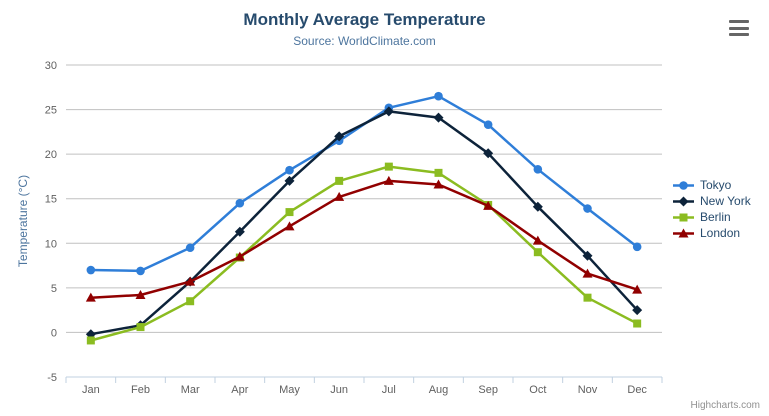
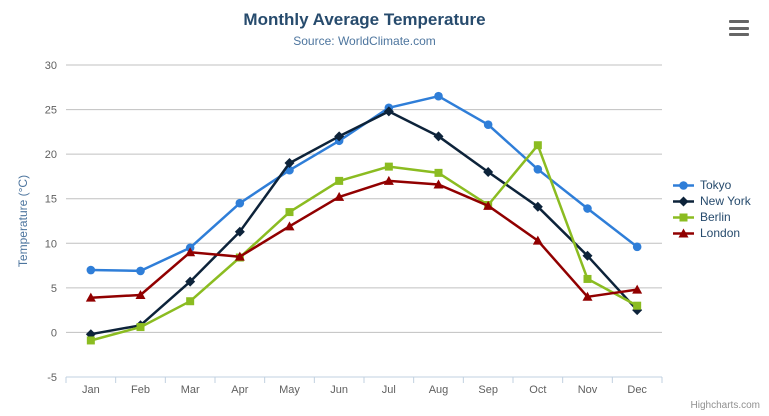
London/Mar: 6 -> 9
New York/May: 17 -> 19
New York/Aug: 24 -> 22
New York/Sep: 20 -> 18
Berlin/Oct: 9 -> 21
Berlin/Nov: 4 -> 6
London/Nov: 7 -> 4
Berlin/Dec: 1 -> 3
